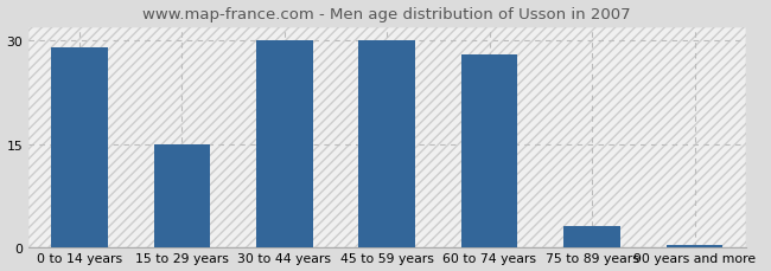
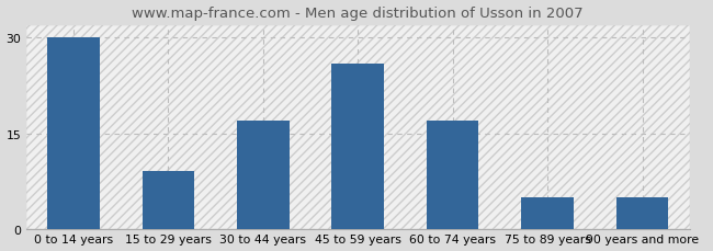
0 to 14 years: 29.0 -> 30.0
15 to 29 years: 15.0 -> 9.0
30 to 44 years: 30.0 -> 17.0
45 to 59 years: 30.0 -> 26.0
60 to 74 years: 28.0 -> 17.0
75 to 89 years: 3.0 -> 5.0
90 years and more: 0.3 -> 5.0
